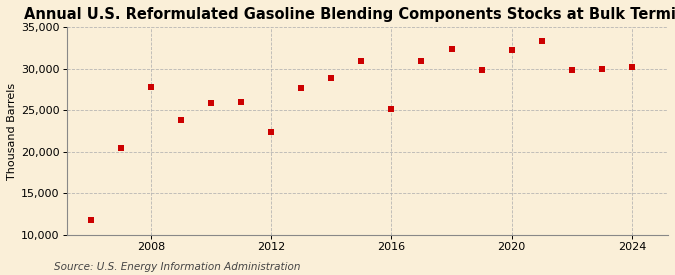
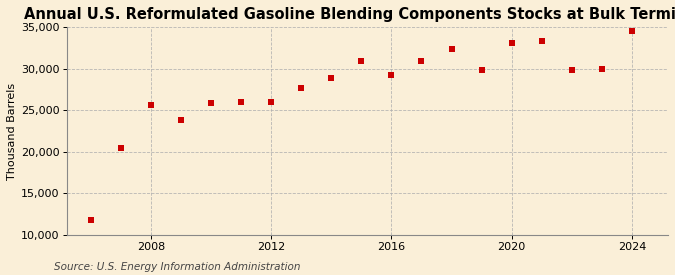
2008: 27,800 -> 25,600
2012: 22,400 -> 26,000
2016: 25,200 -> 29,300
2020: 32,200 -> 33,100
2024: 30,200 -> 34,600
